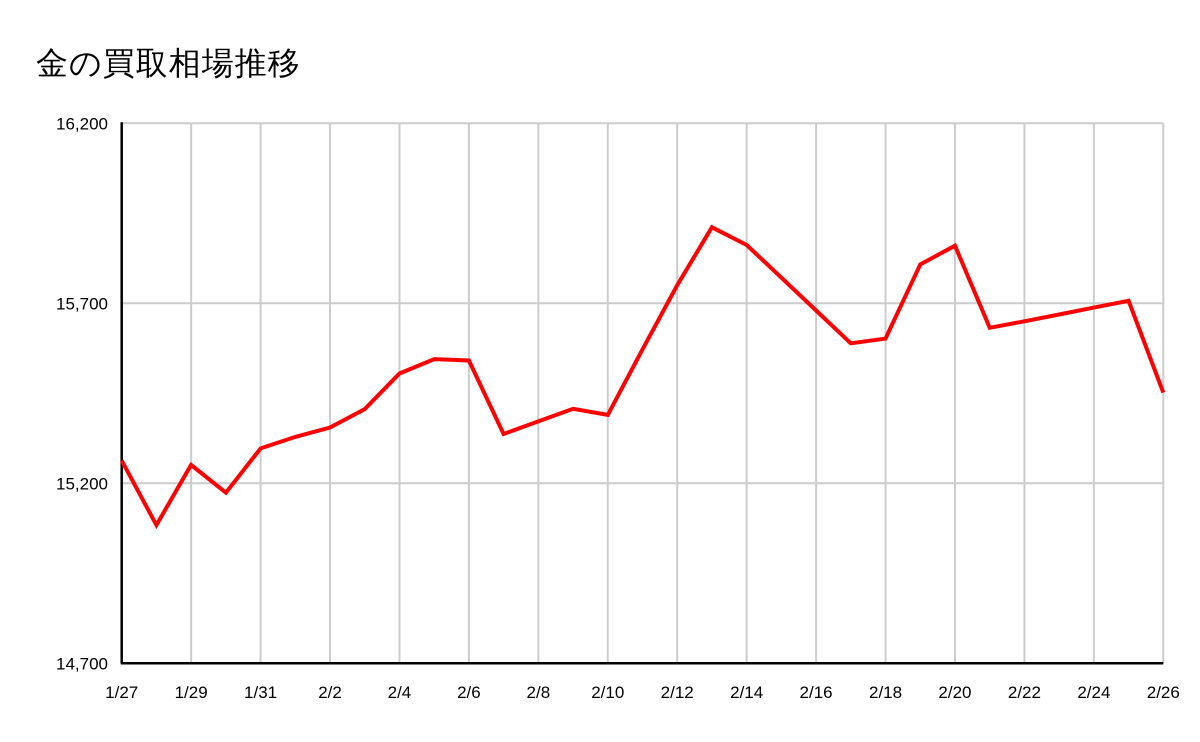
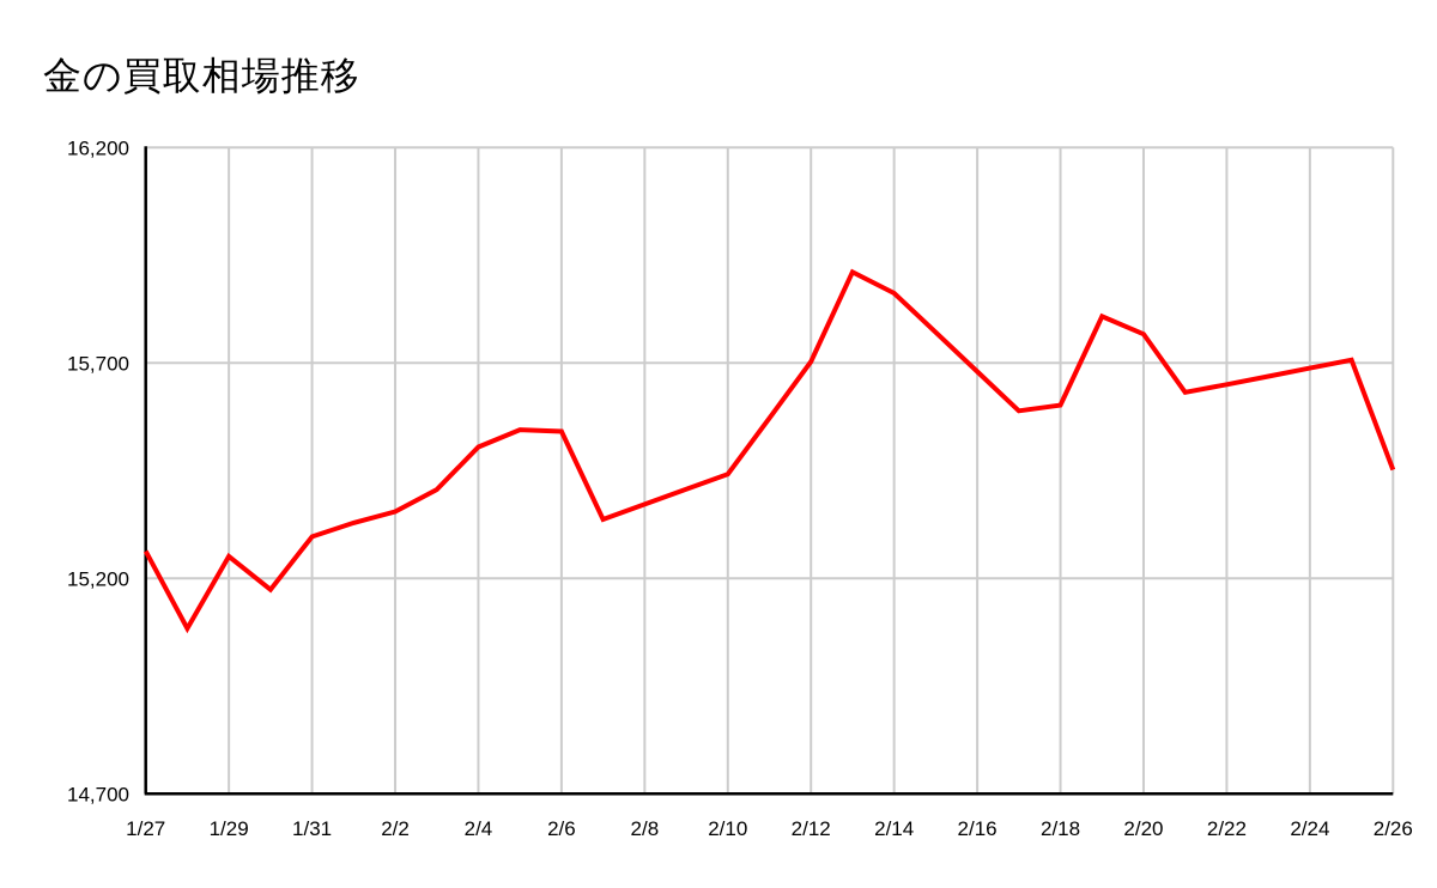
2/10: 15390 -> 15440
2/12: 15750 -> 15700
2/20: 15860 -> 15770
